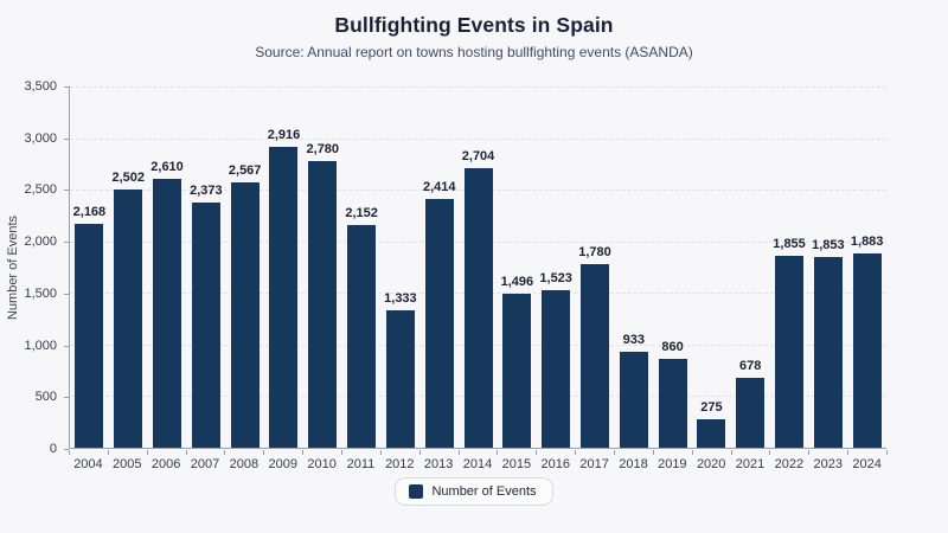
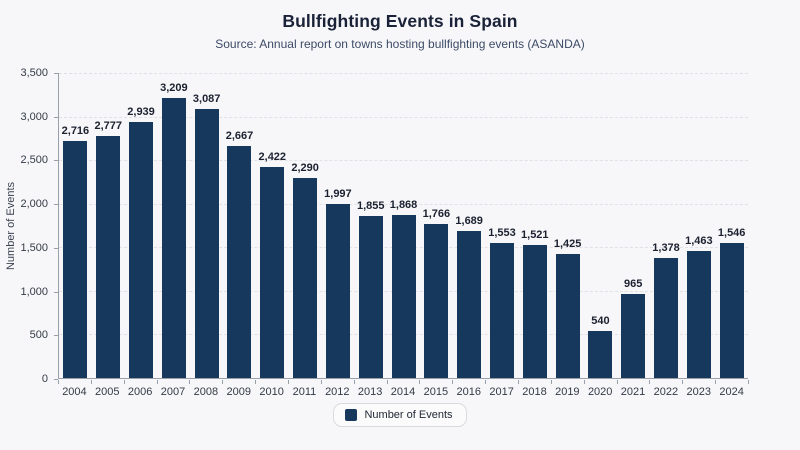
2004: 2,168 -> 2,716
2005: 2,502 -> 2,777
2006: 2,610 -> 2,939
2007: 2,373 -> 3,209
2008: 2,567 -> 3,087
2009: 2,916 -> 2,667
2010: 2,780 -> 2,422
2011: 2,152 -> 2,290
2012: 1,333 -> 1,997
2013: 2,414 -> 1,855
2014: 2,704 -> 1,868
2015: 1,496 -> 1,766
2016: 1,523 -> 1,689
2017: 1,780 -> 1,553
2018: 933 -> 1,521
2019: 860 -> 1,425
2020: 275 -> 540
2021: 678 -> 965
2022: 1,855 -> 1,378
2023: 1,853 -> 1,463
2024: 1,883 -> 1,546
